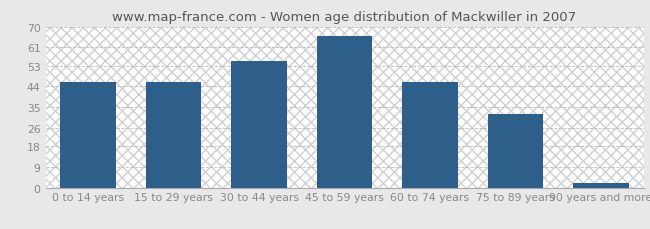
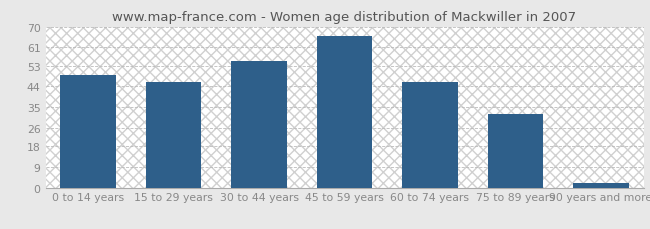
0 to 14 years: 46 -> 49
